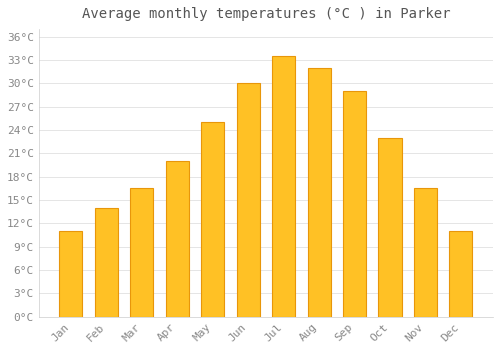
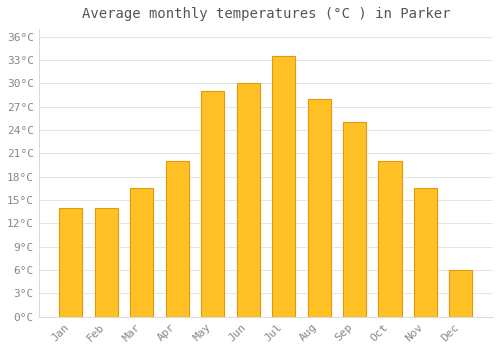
Jan: 11.0°C -> 14.0°C
May: 25.0°C -> 29.0°C
Aug: 32.0°C -> 28.0°C
Sep: 29.0°C -> 25.0°C
Oct: 23.0°C -> 20.0°C
Dec: 11.0°C -> 6.0°C
